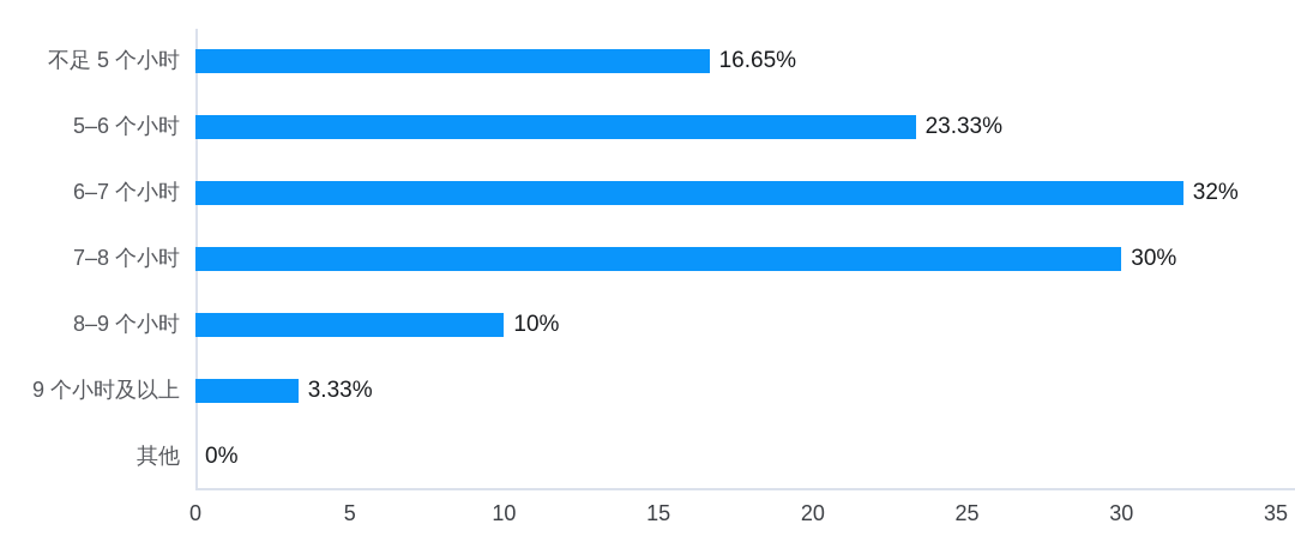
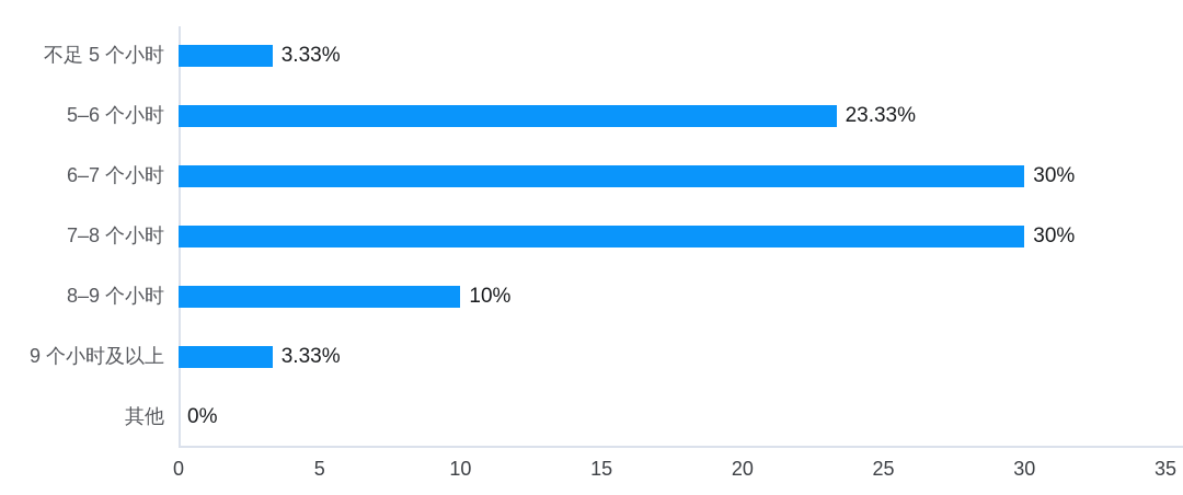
不足 5 个小时: 16.65% -> 3.33%
6–7 个小时: 32% -> 30%
